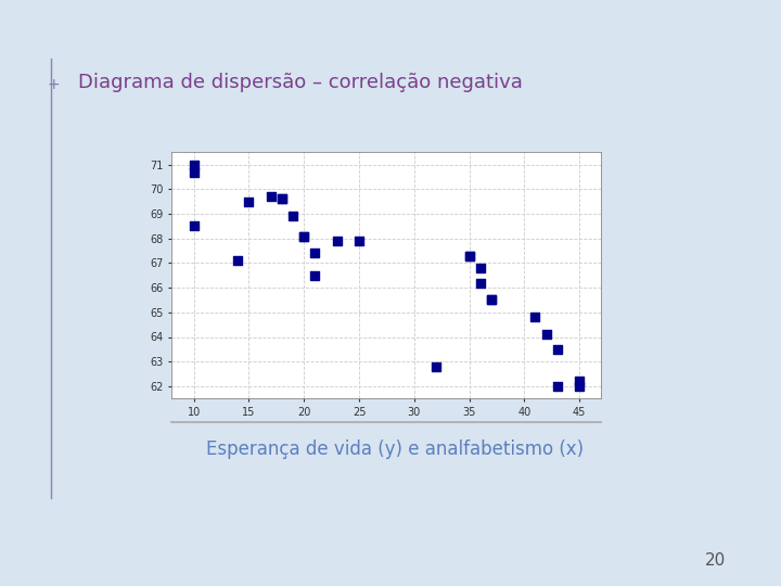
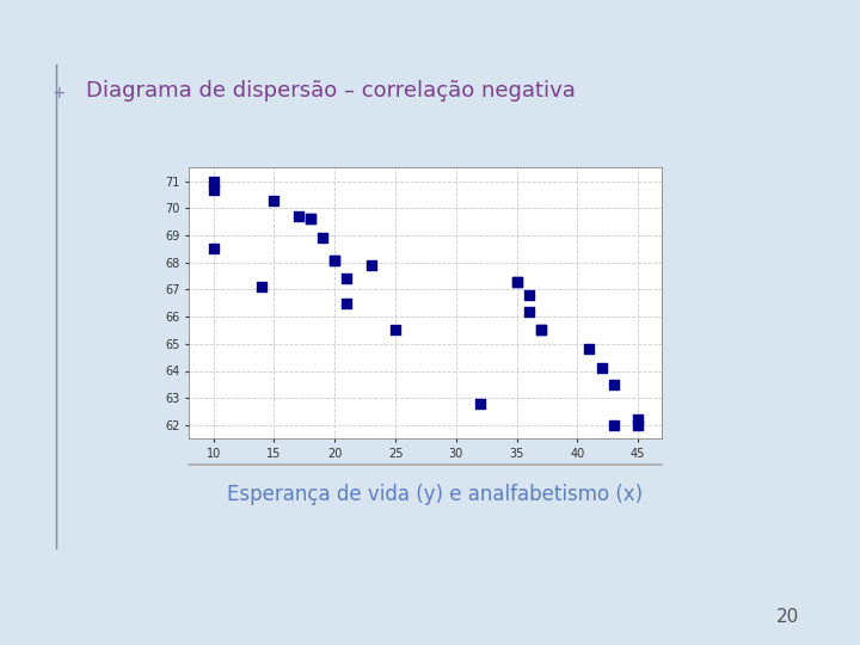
15: 69.5 -> 70.3
25: 67.9 -> 65.5
